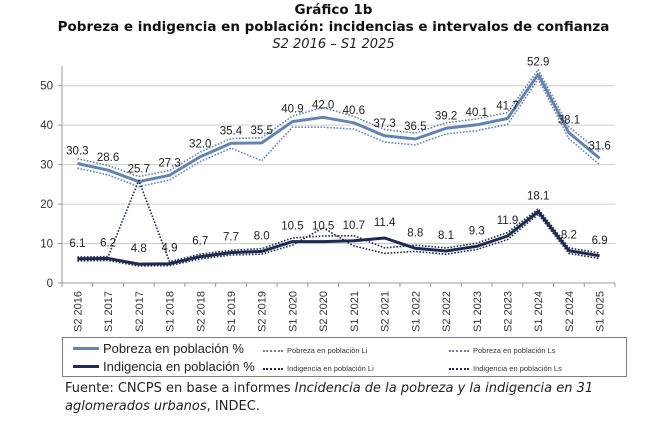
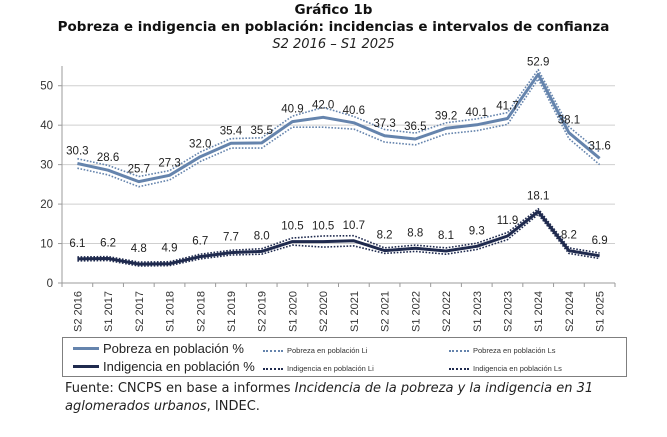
Indigencia en población Ls/S2 2017: 26 -> 5
Pobreza en población Li/S2 2019: 31 -> 34
Indigencia en población Li/S2 2020: 14 -> 9
Indigencia en población %/S2 2021: 11.4 -> 8.2
